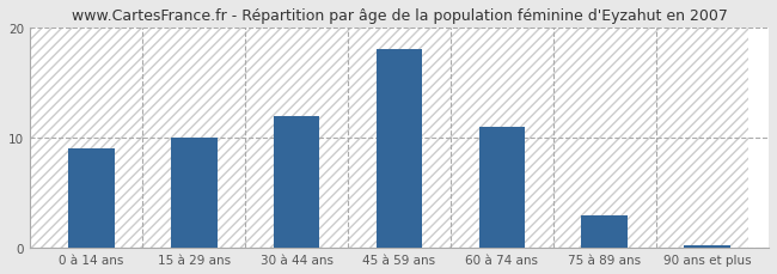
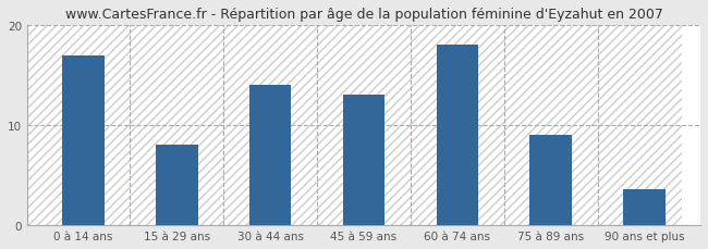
0 à 14 ans: 9.0 -> 17.0
15 à 29 ans: 10.0 -> 8.0
30 à 44 ans: 12.0 -> 14.0
45 à 59 ans: 18.0 -> 13.0
60 à 74 ans: 11.0 -> 18.0
75 à 89 ans: 3.0 -> 9.0
90 ans et plus: 0.2 -> 3.6
